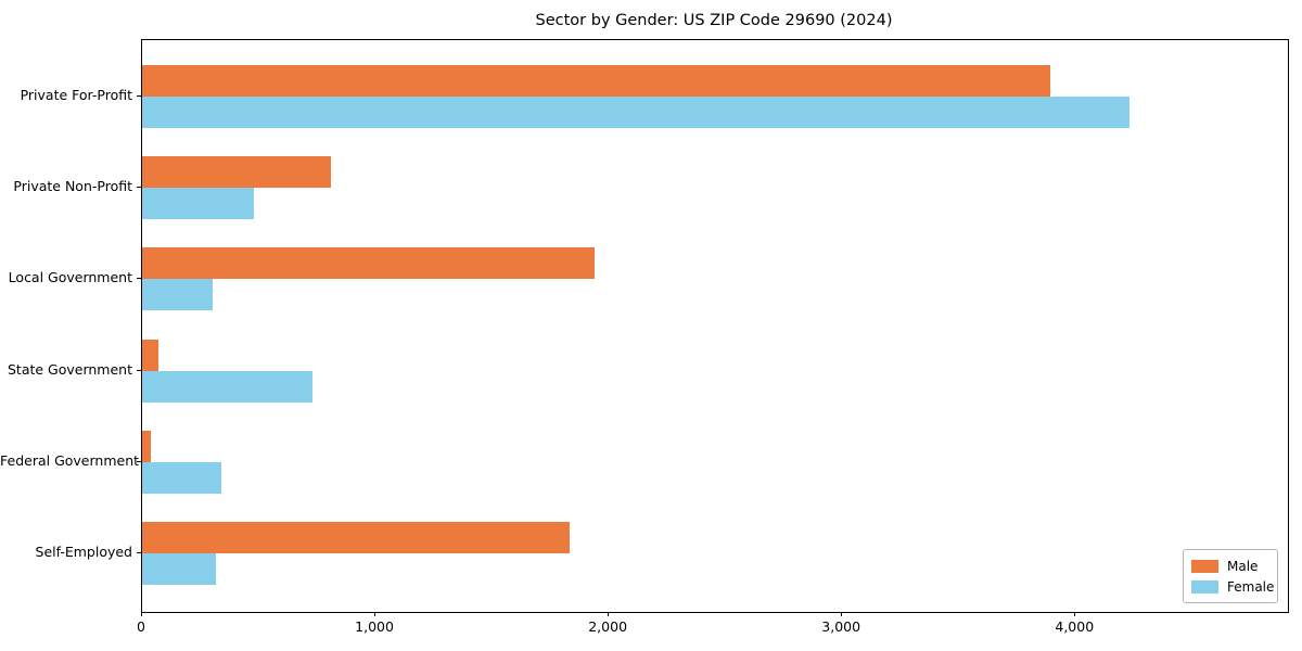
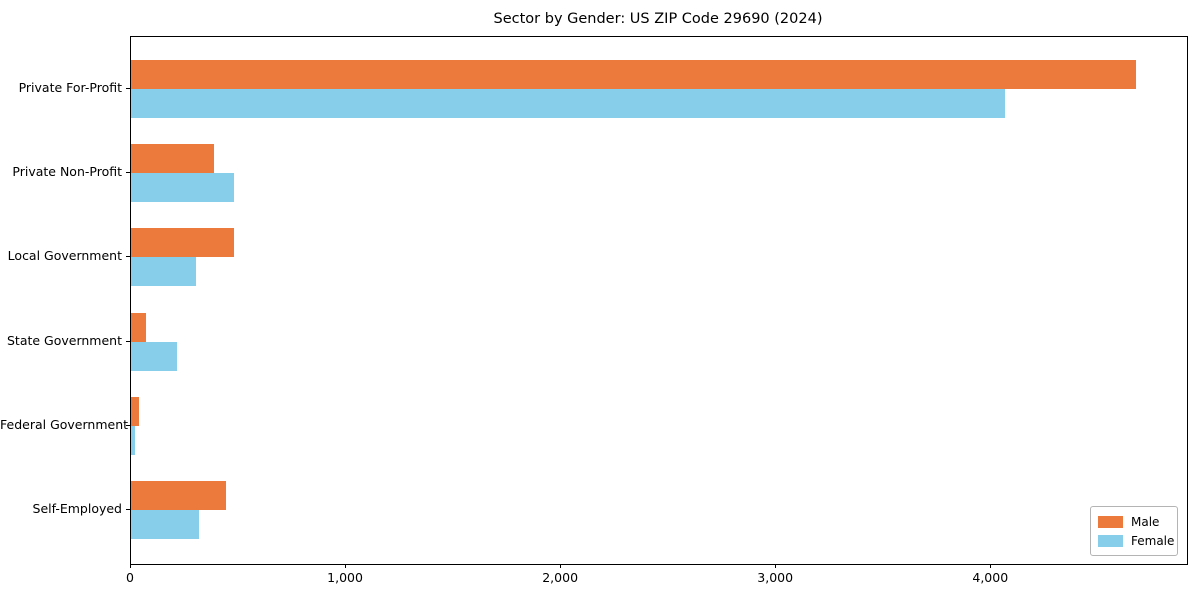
Male/Private For-Profit: 3890 -> 4680
Female/Private For-Profit: 4230 -> 4060
Male/Private Non-Profit: 810 -> 380
Male/Local Government: 1940 -> 480
Female/State Government: 730 -> 220
Female/Federal Government: 340 -> 20
Male/Self-Employed: 1830 -> 440
